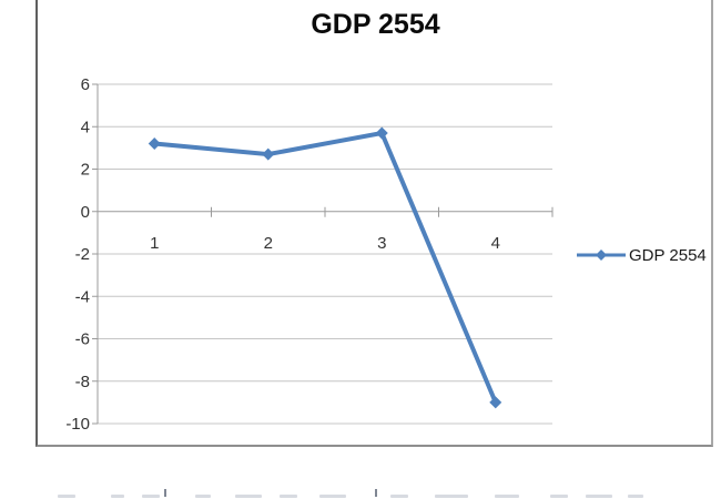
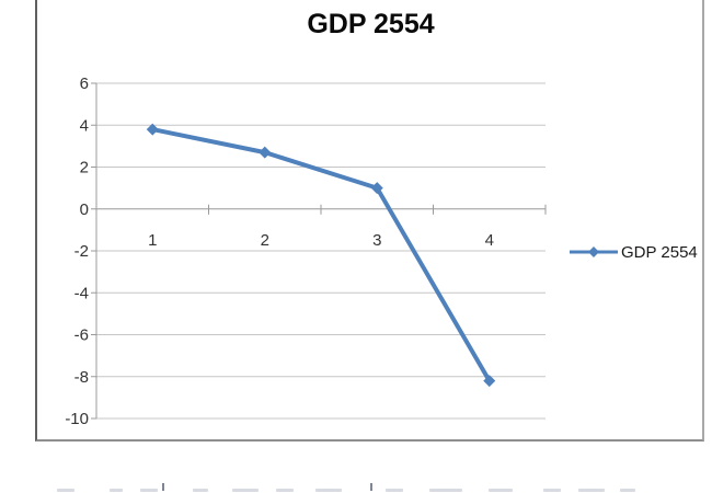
1: 3.2 -> 3.8
3: 3.7 -> 1.0
4: -9.0 -> -8.2
